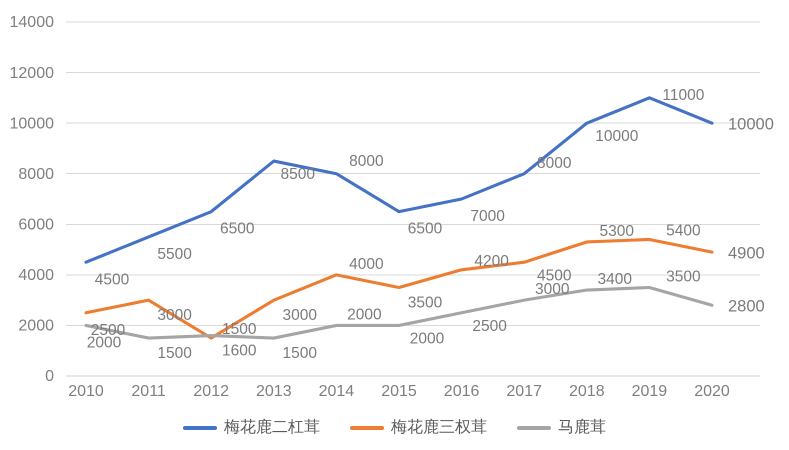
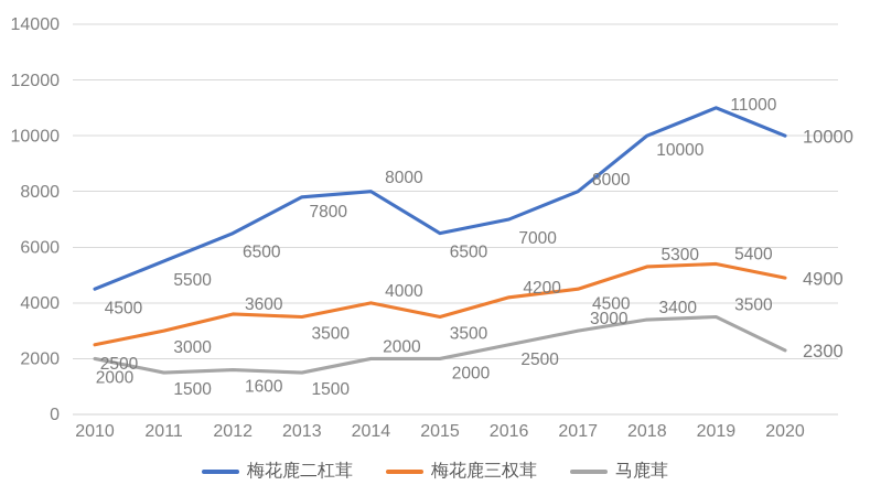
梅花鹿三权茸/2012: 1500 -> 3600
梅花鹿二杠茸/2013: 8500 -> 7800
梅花鹿三权茸/2013: 3000 -> 3500
马鹿茸/2020: 2800 -> 2300
